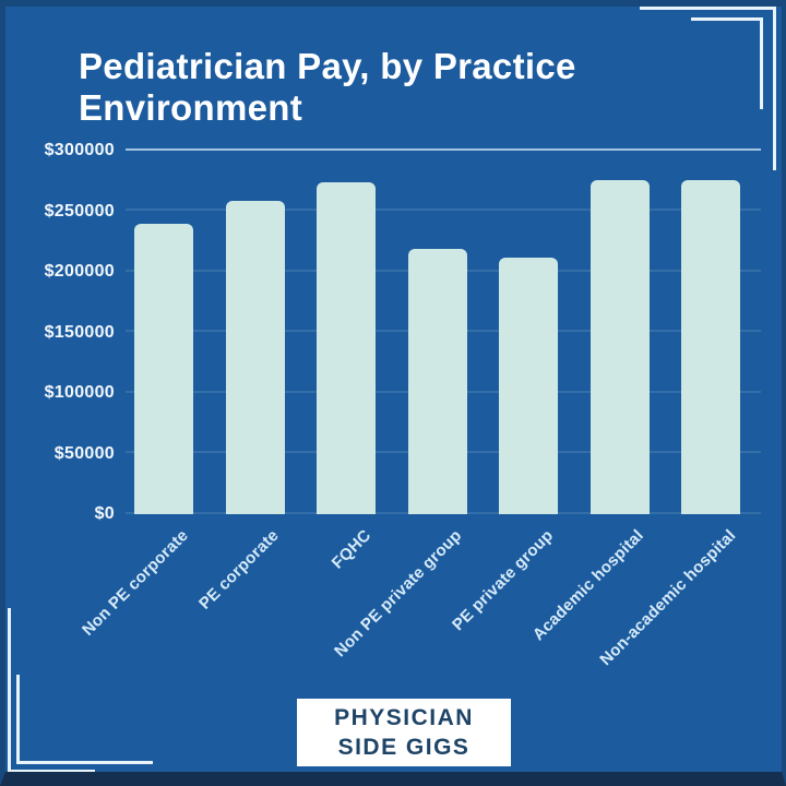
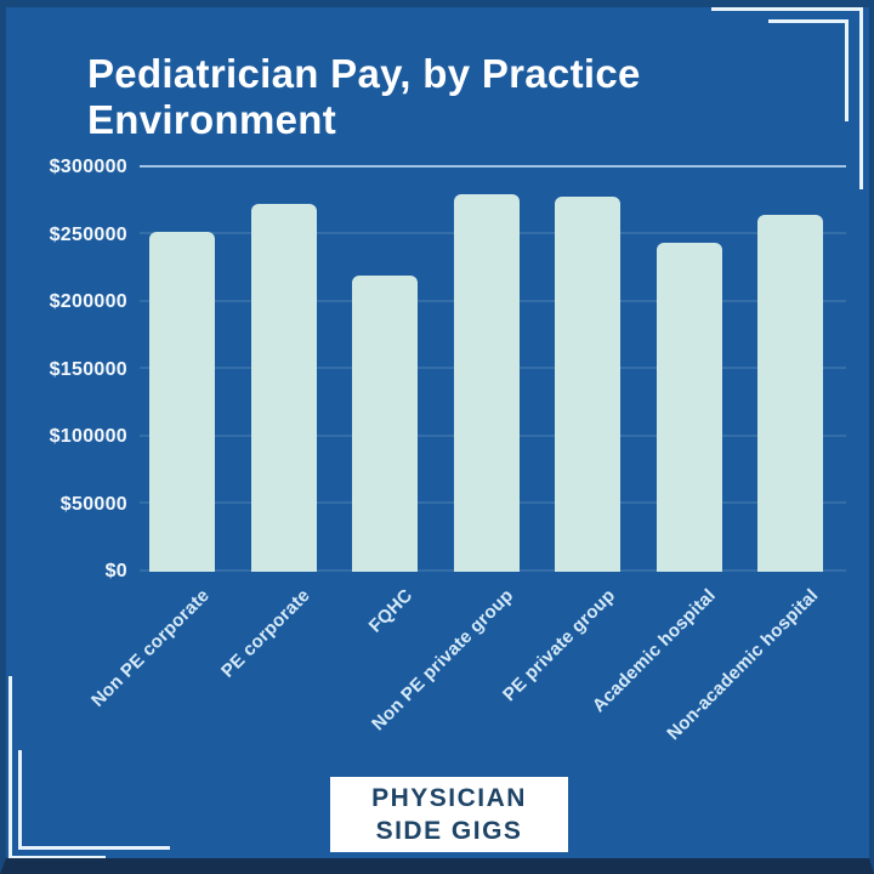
Non PE corporate: $240000 -> $252000
PE corporate: $259000 -> $273000
FQHC: $274000 -> $220000
Non PE private group: $219000 -> $280000
PE private group: $212000 -> $278000
Academic hospital: $276000 -> $244000
Non-academic hospital: $276000 -> $265000
